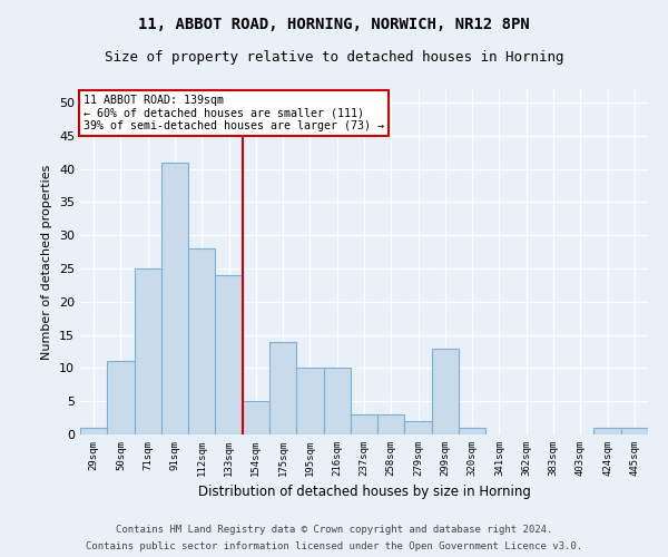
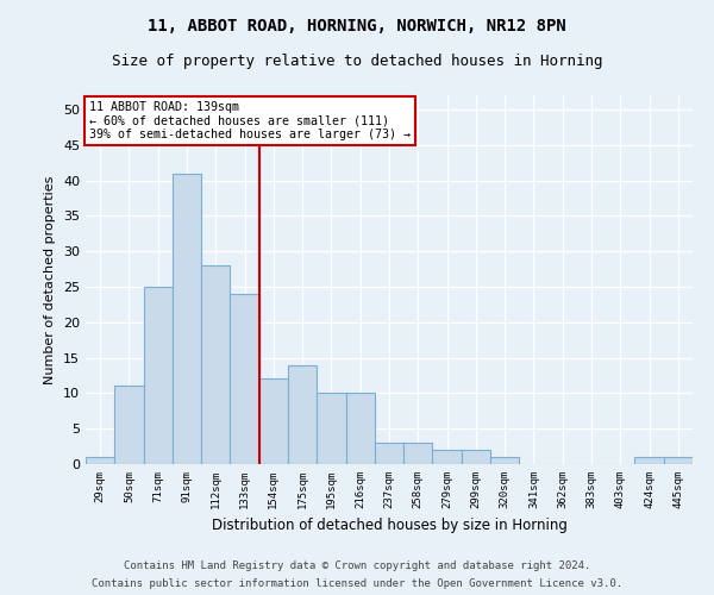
154sqm: 5 -> 12
299sqm: 13 -> 2
